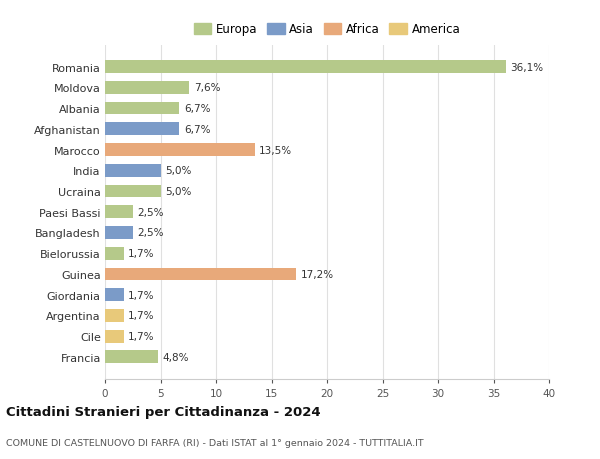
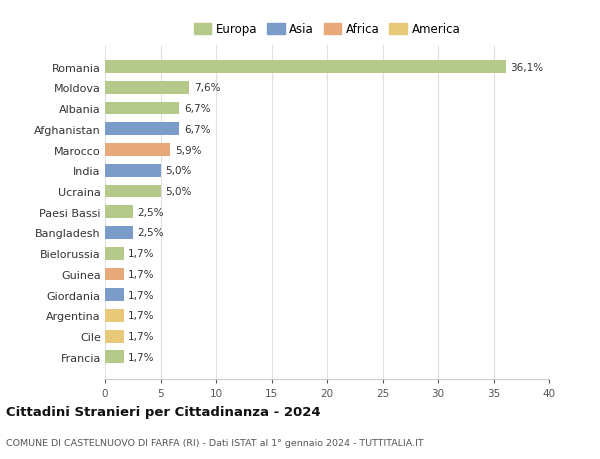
Marocco: 13,5% -> 5,9%
Guinea: 17,2% -> 1,7%
Francia: 4,8% -> 1,7%
